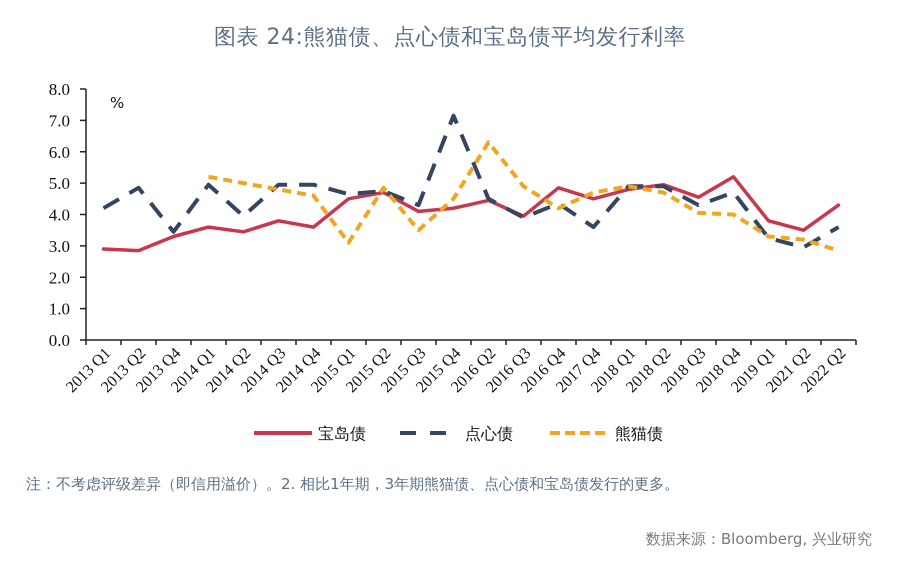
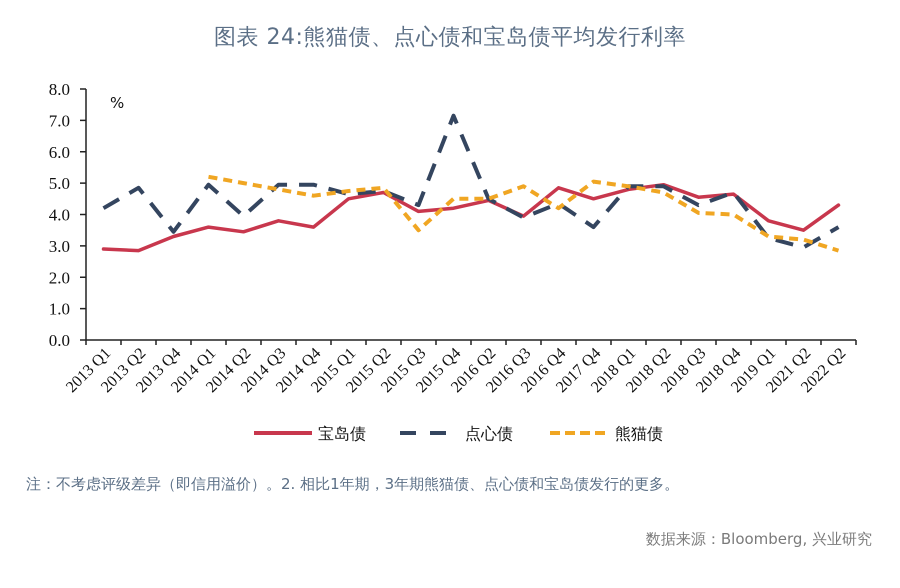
熊猫债/2015 Q1: 3.1 -> 4.8
熊猫债/2016 Q2: 6.3 -> 4.5
熊猫债/2017 Q4: 4.7 -> 5.0
宝岛债/2018 Q4: 5.2 -> 4.7
